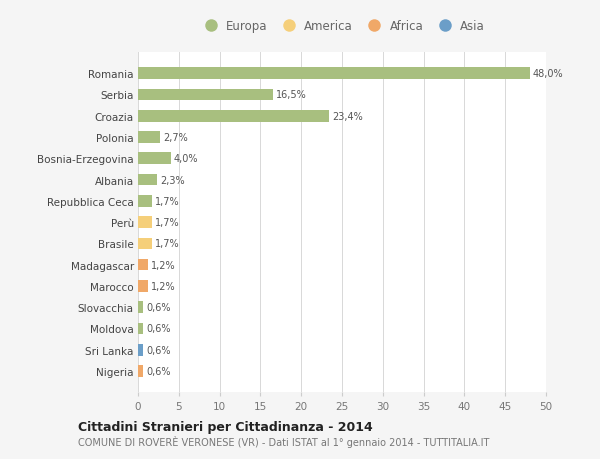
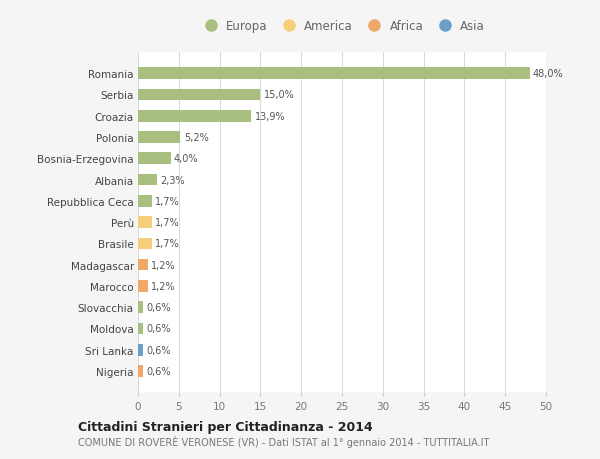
Serbia: 16,5% -> 15,0%
Croazia: 23,4% -> 13,9%
Polonia: 2,7% -> 5,2%
